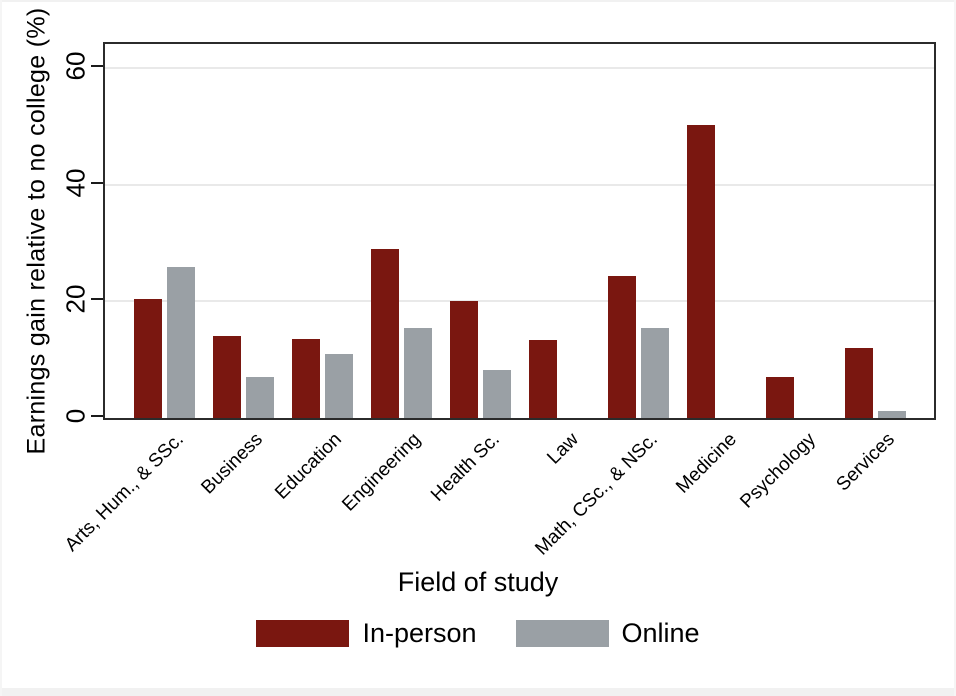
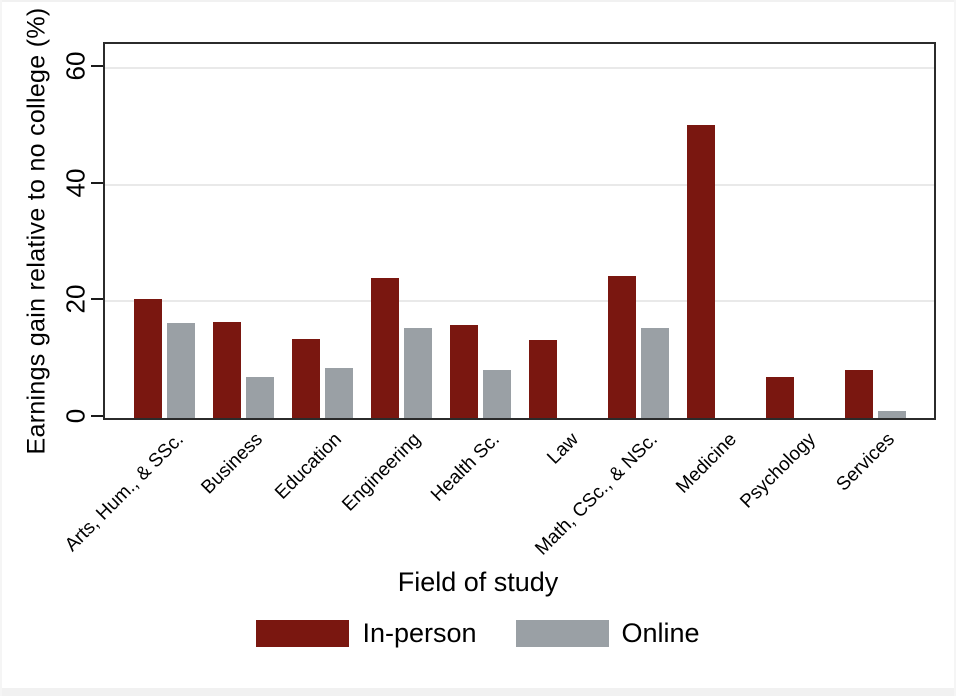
Online/Arts, Hum., & SSc.: 26 -> 16
In-person/Business: 14 -> 16
Online/Education: 11 -> 8
In-person/Engineering: 29 -> 24
In-person/Health Sc.: 20 -> 16
In-person/Services: 12 -> 8
